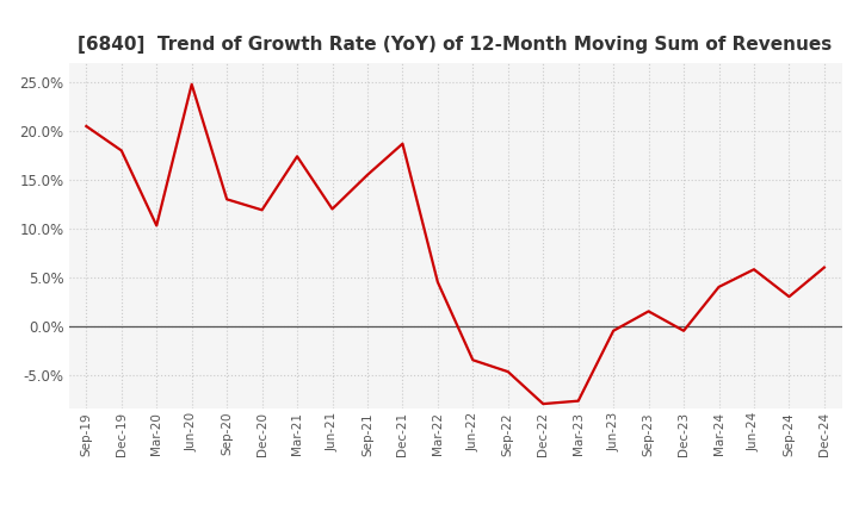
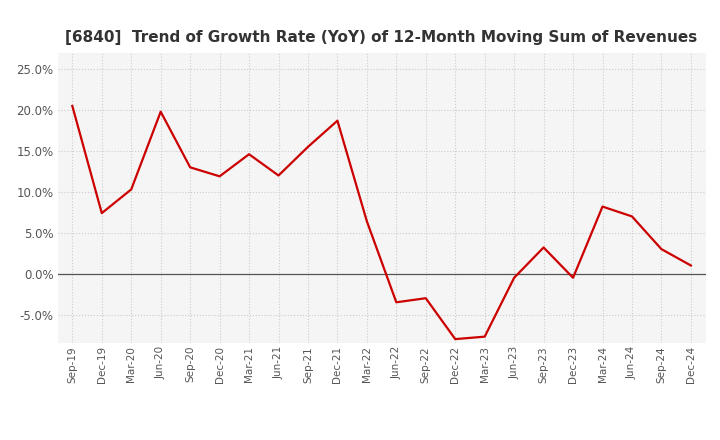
Dec-19: 18.0% -> 7.4%
Jun-20: 24.8% -> 19.8%
Mar-21: 17.4% -> 14.6%
Mar-22: 4.5% -> 6.4%
Sep-22: -4.7% -> -3.0%
Sep-23: 1.5% -> 3.2%
Mar-24: 4.0% -> 8.2%
Jun-24: 5.8% -> 7.0%
Dec-24: 6.0% -> 1.0%
